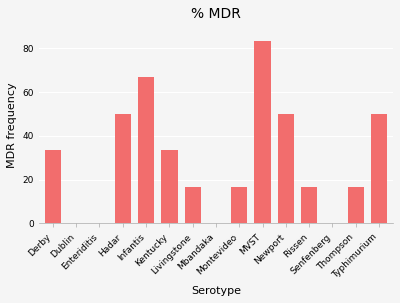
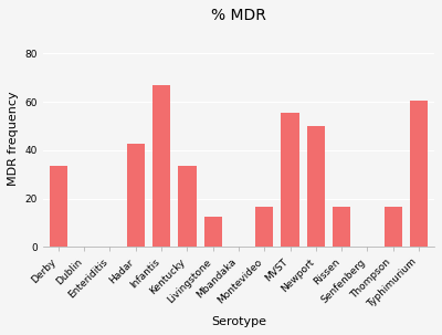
Hadar: 50.0 -> 42.5
Livingstone: 16.7 -> 12.5
MVST: 83.3 -> 55.5
Typhimurium: 50.0 -> 60.5
